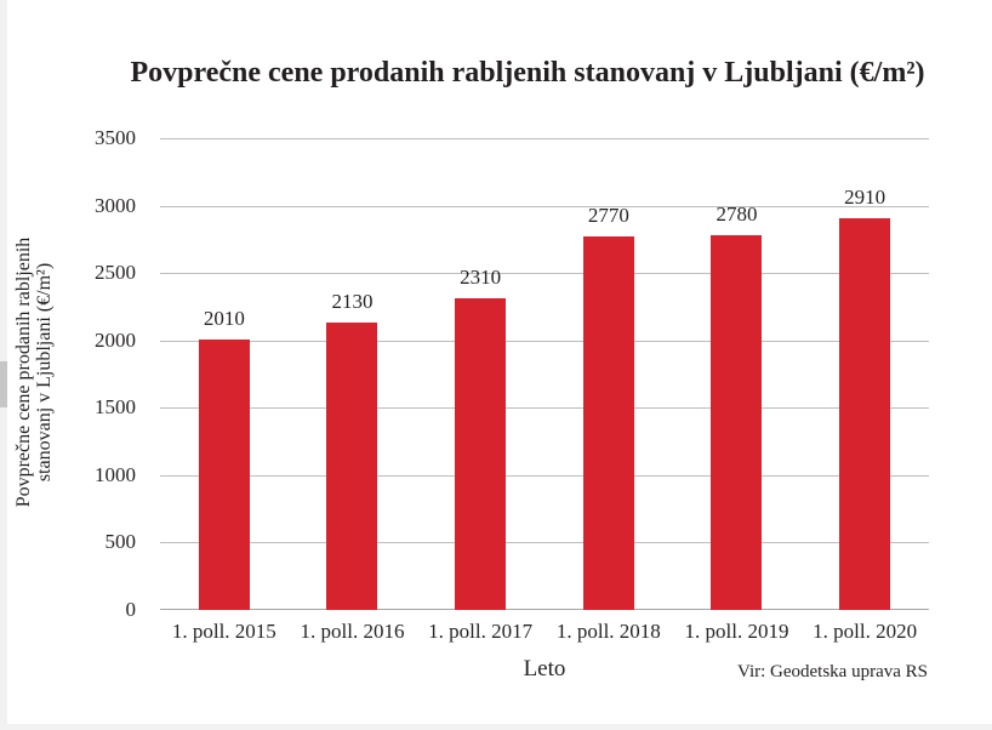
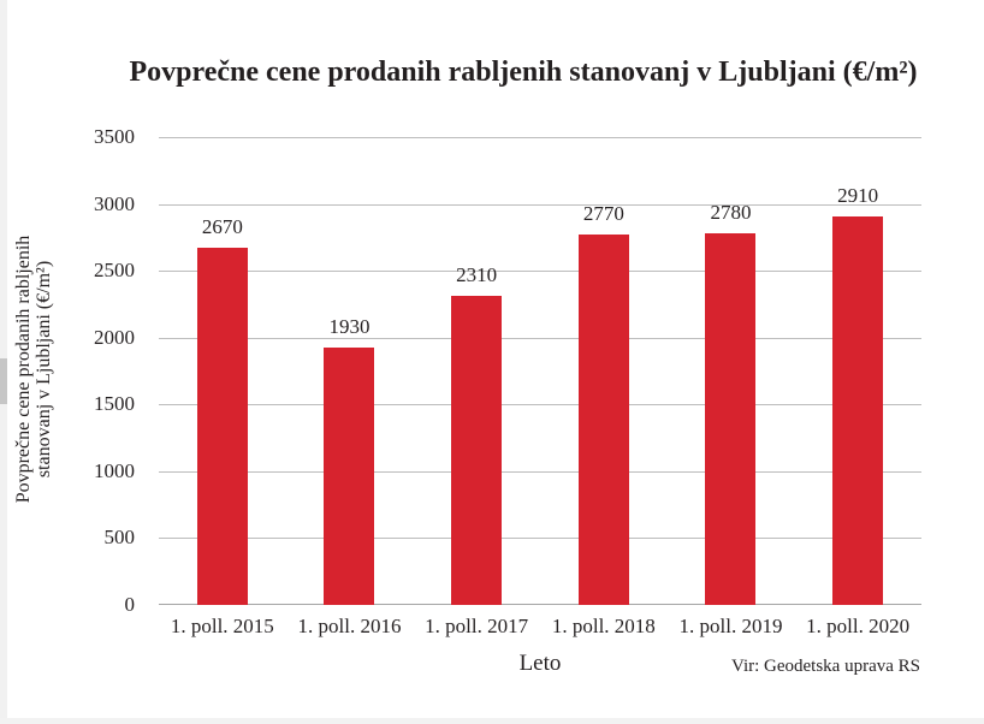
1. poll. 2015: 2010 -> 2670
1. poll. 2016: 2130 -> 1930
